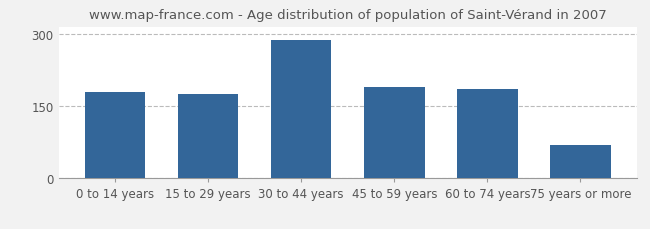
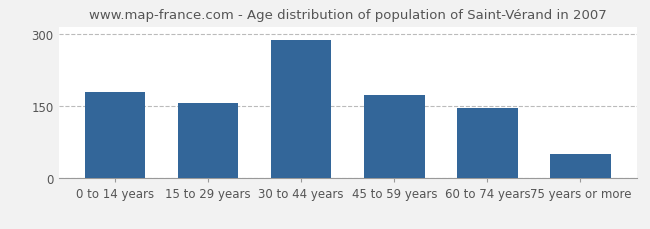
15 to 29 years: 175 -> 157
45 to 59 years: 190 -> 173
60 to 74 years: 185 -> 146
75 years or more: 70 -> 50
